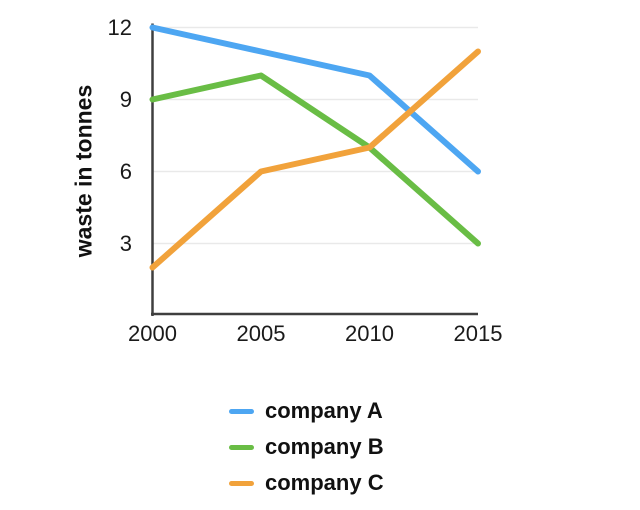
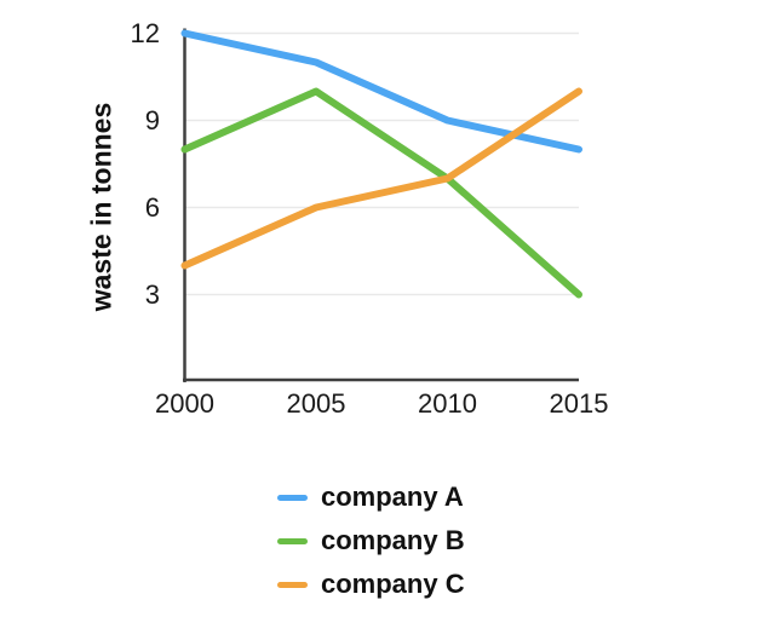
company B/2000: 9 -> 8
company C/2000: 2 -> 4
company A/2010: 10 -> 9
company A/2015: 6 -> 8
company C/2015: 11 -> 10
